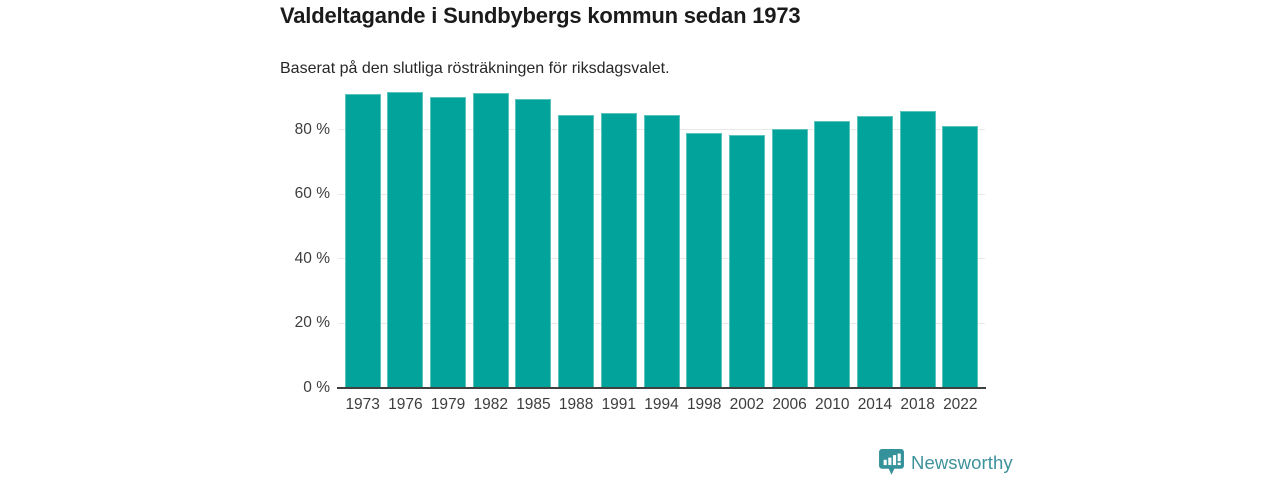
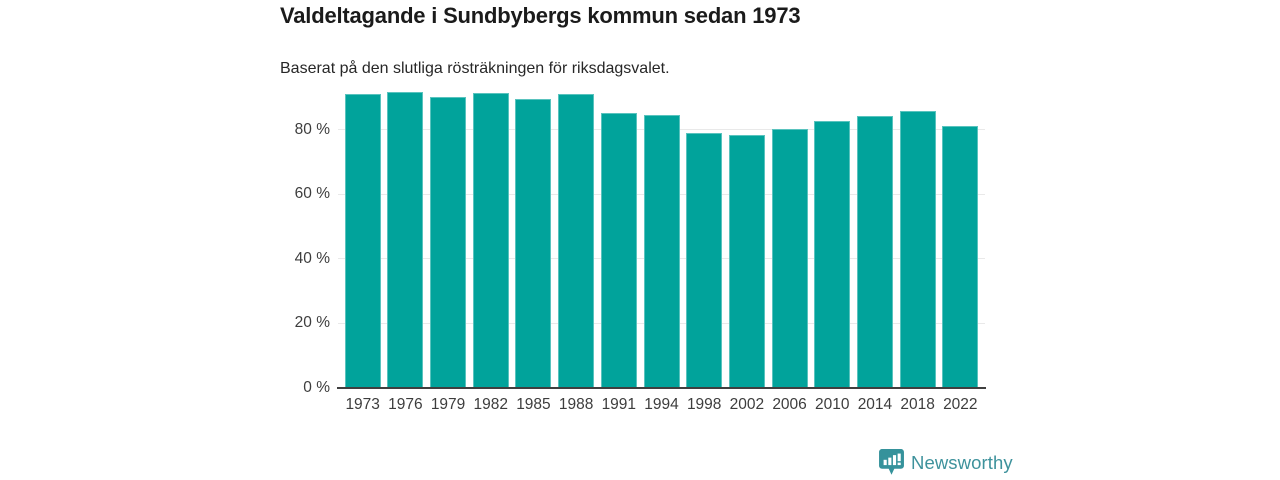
1988: 84% -> 91%
